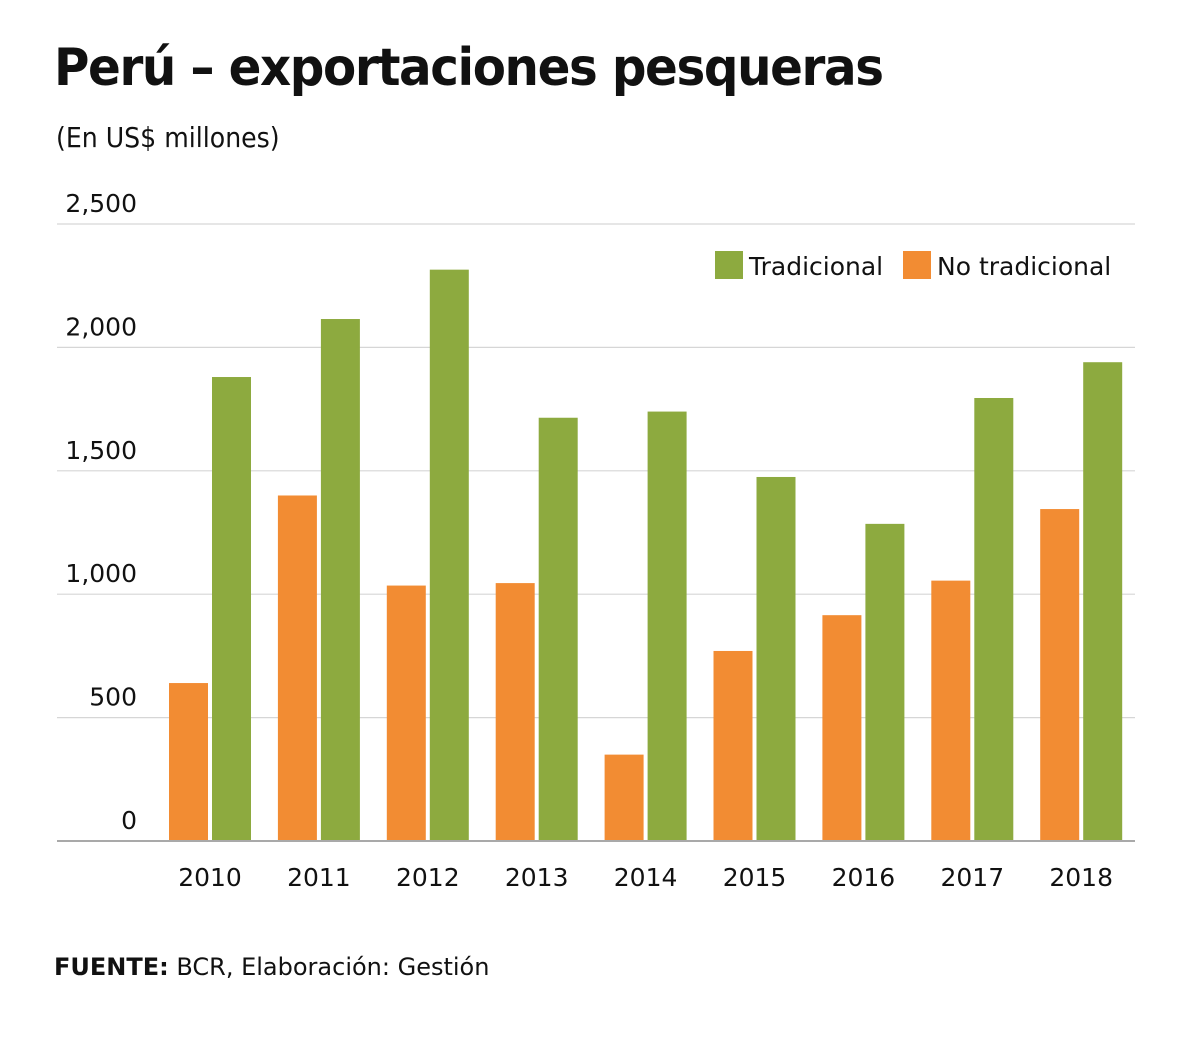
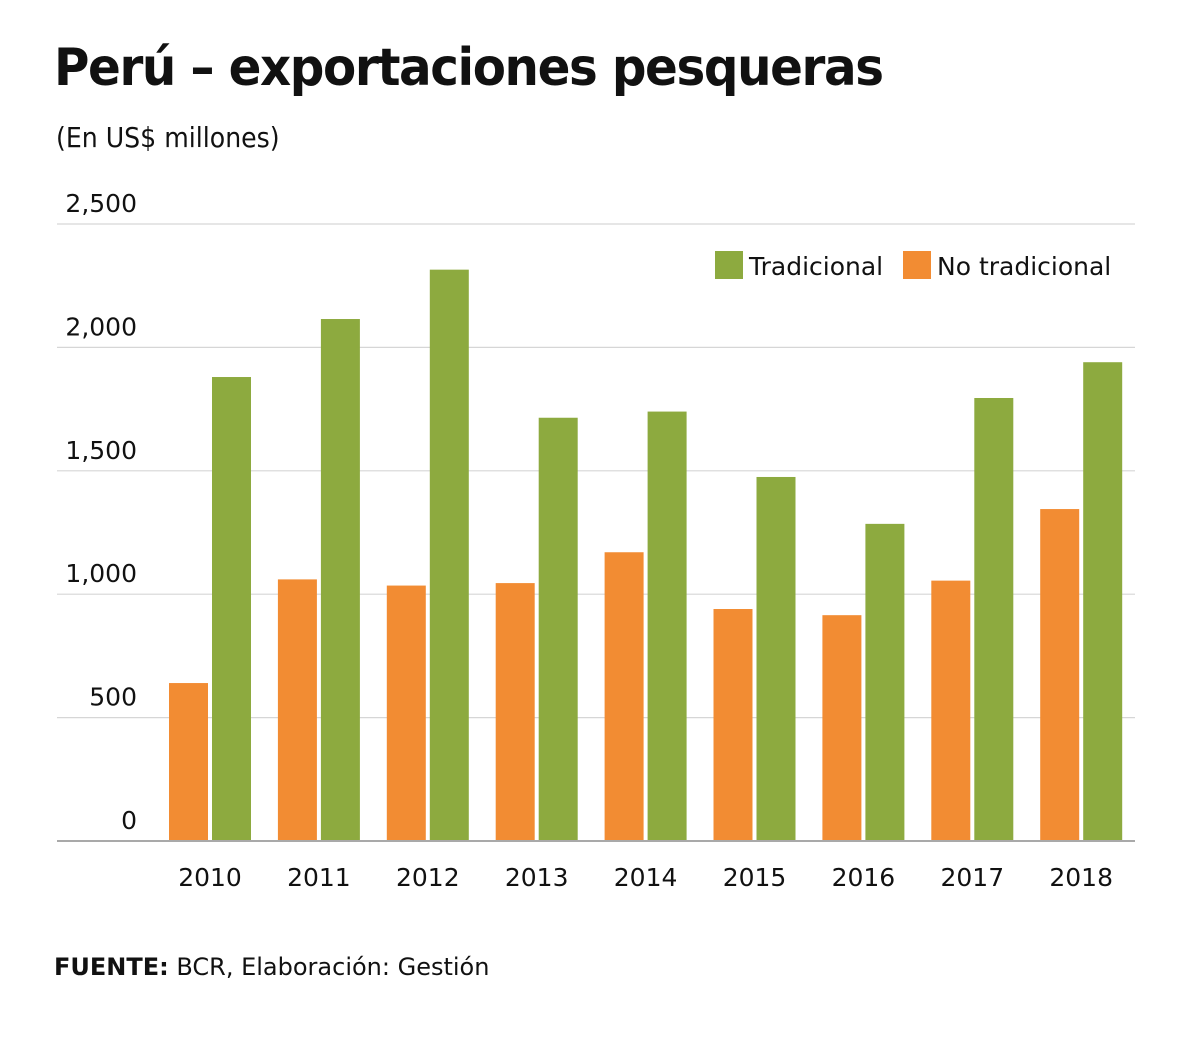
No tradicional/2011: 1400 -> 1060
No tradicional/2014: 350 -> 1170
No tradicional/2015: 770 -> 940
